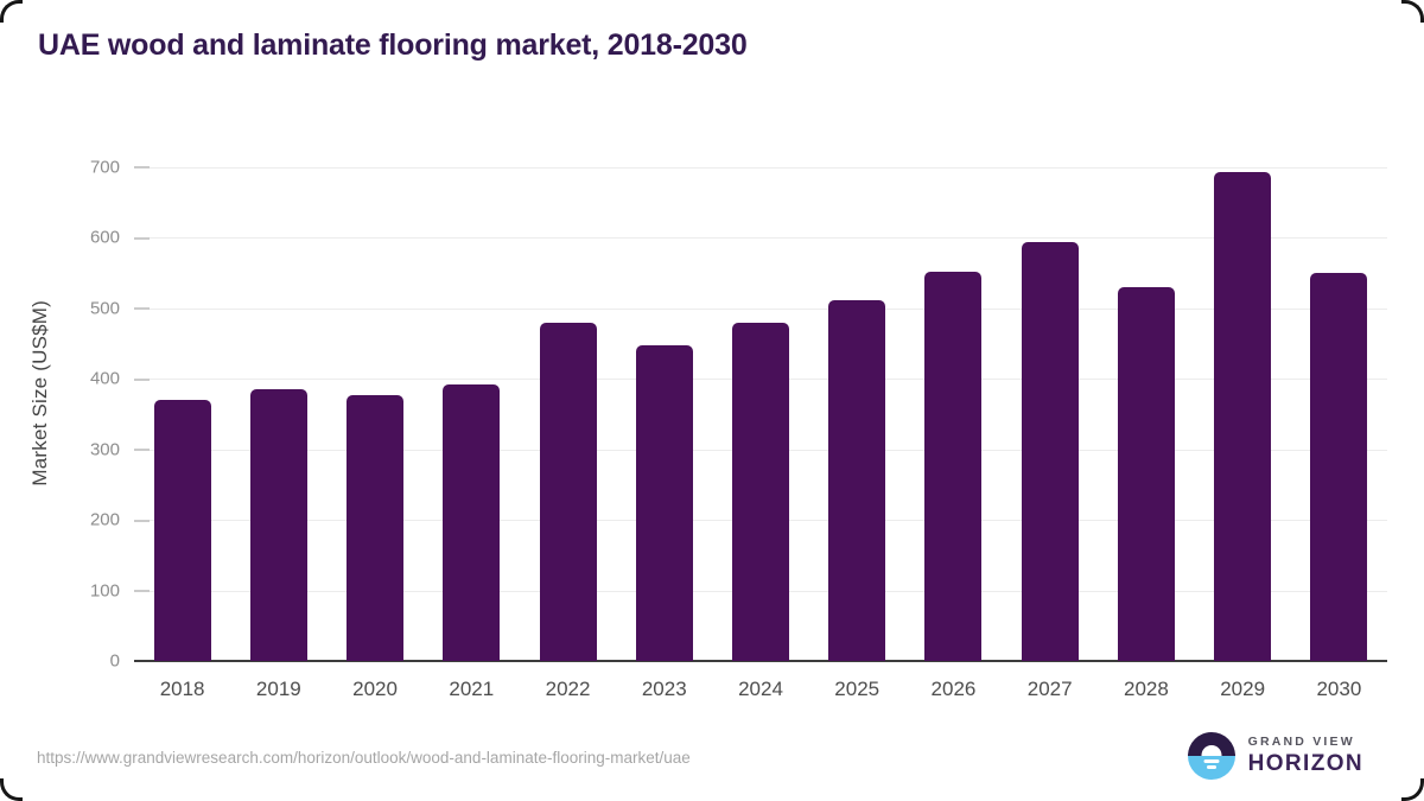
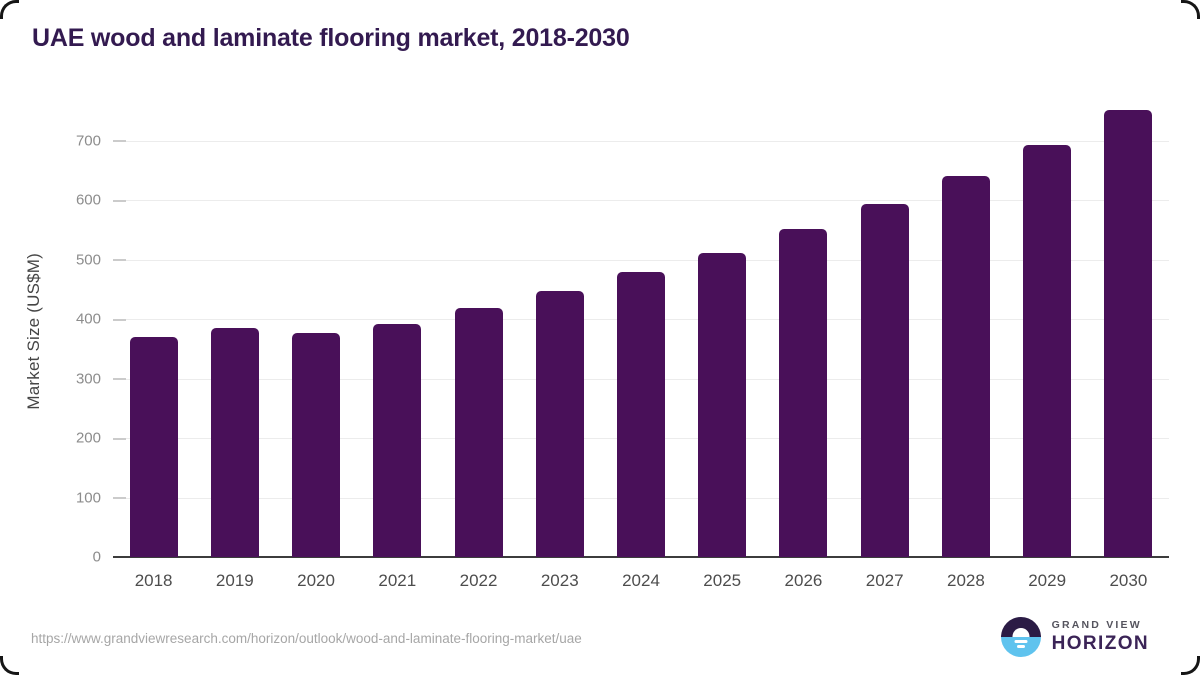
2022: 480 -> 420
2028: 530 -> 640
2030: 550 -> 750
